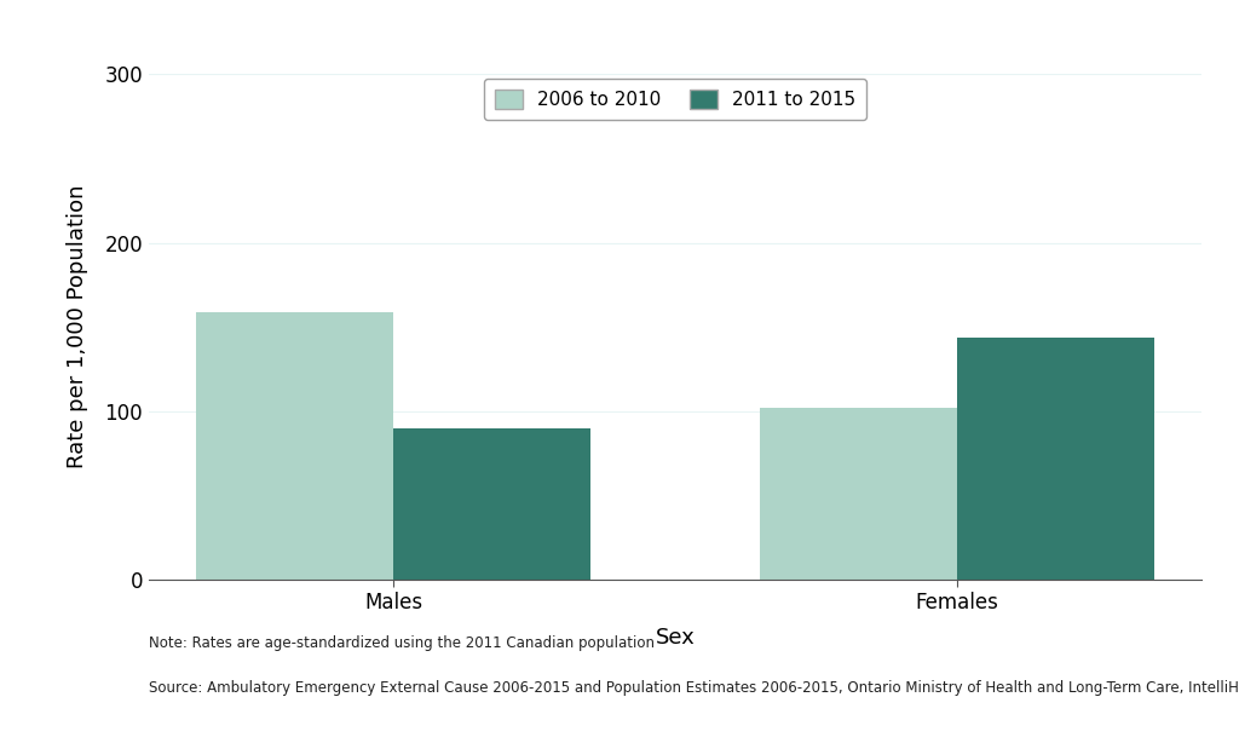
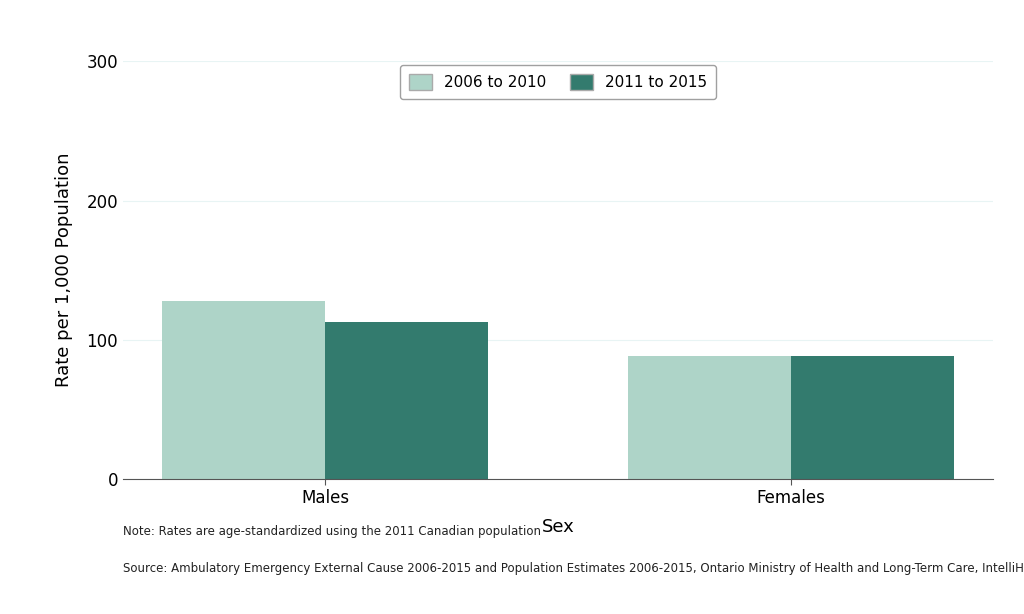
2006 to 2010/Males: 159 -> 128
2011 to 2015/Males: 90 -> 113
2006 to 2010/Females: 102 -> 88
2011 to 2015/Females: 144 -> 88
